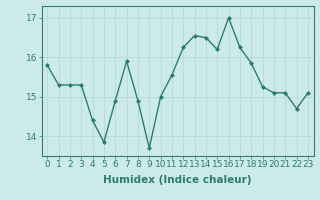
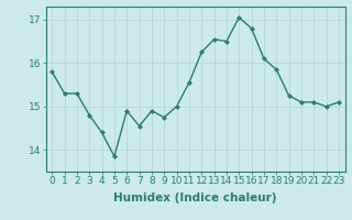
3: 15.30 -> 14.80
7: 15.90 -> 14.55
9: 13.70 -> 14.75
15: 16.20 -> 17.05
16: 17.00 -> 16.80
17: 16.25 -> 16.10
22: 14.70 -> 15.00
